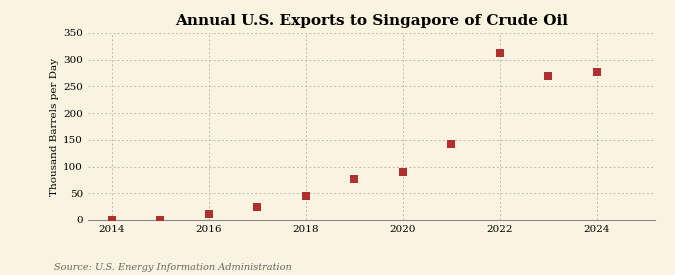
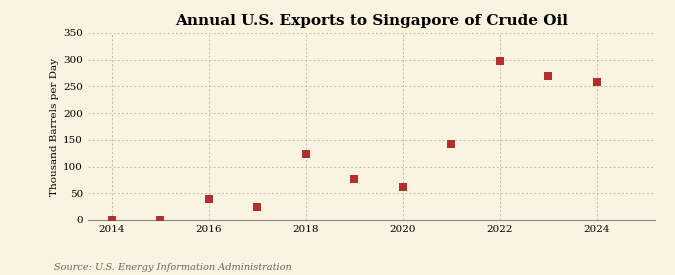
2016: 11 -> 40
2018: 45 -> 124
2020: 90 -> 62
2022: 312 -> 298
2024: 277 -> 258
